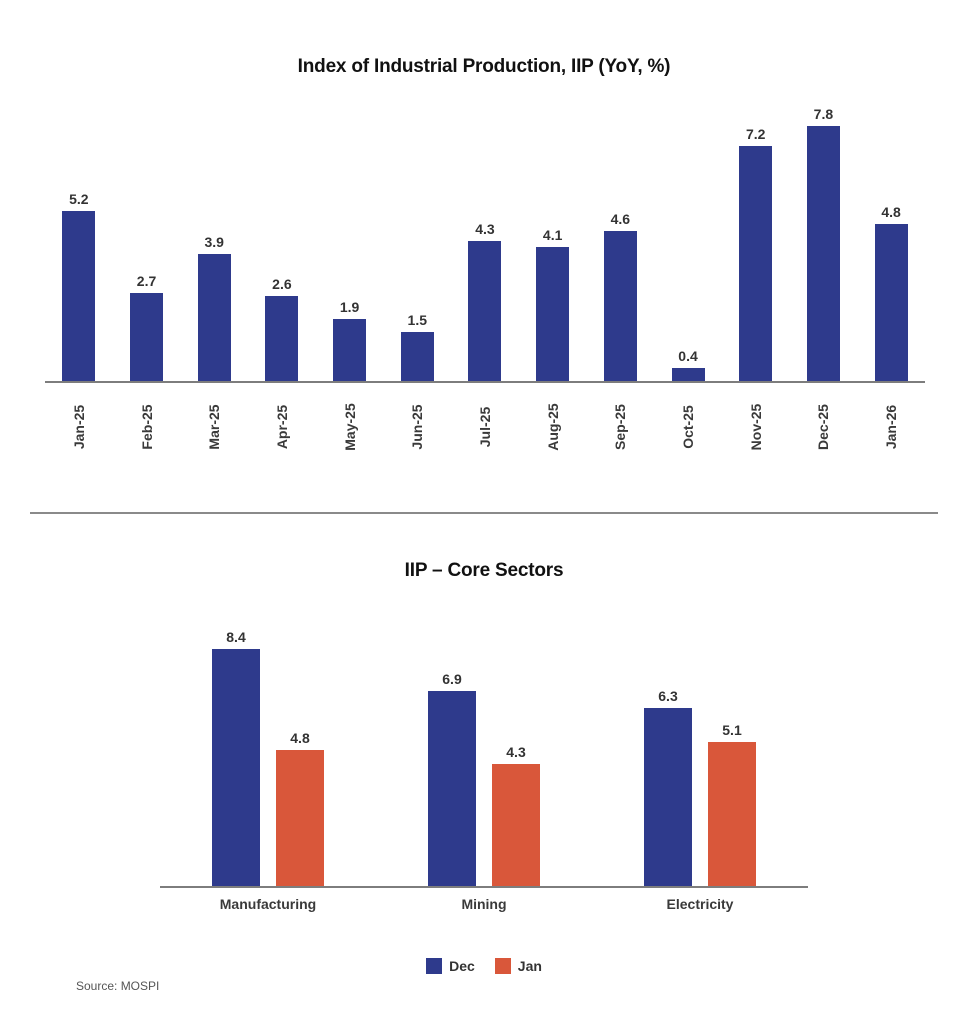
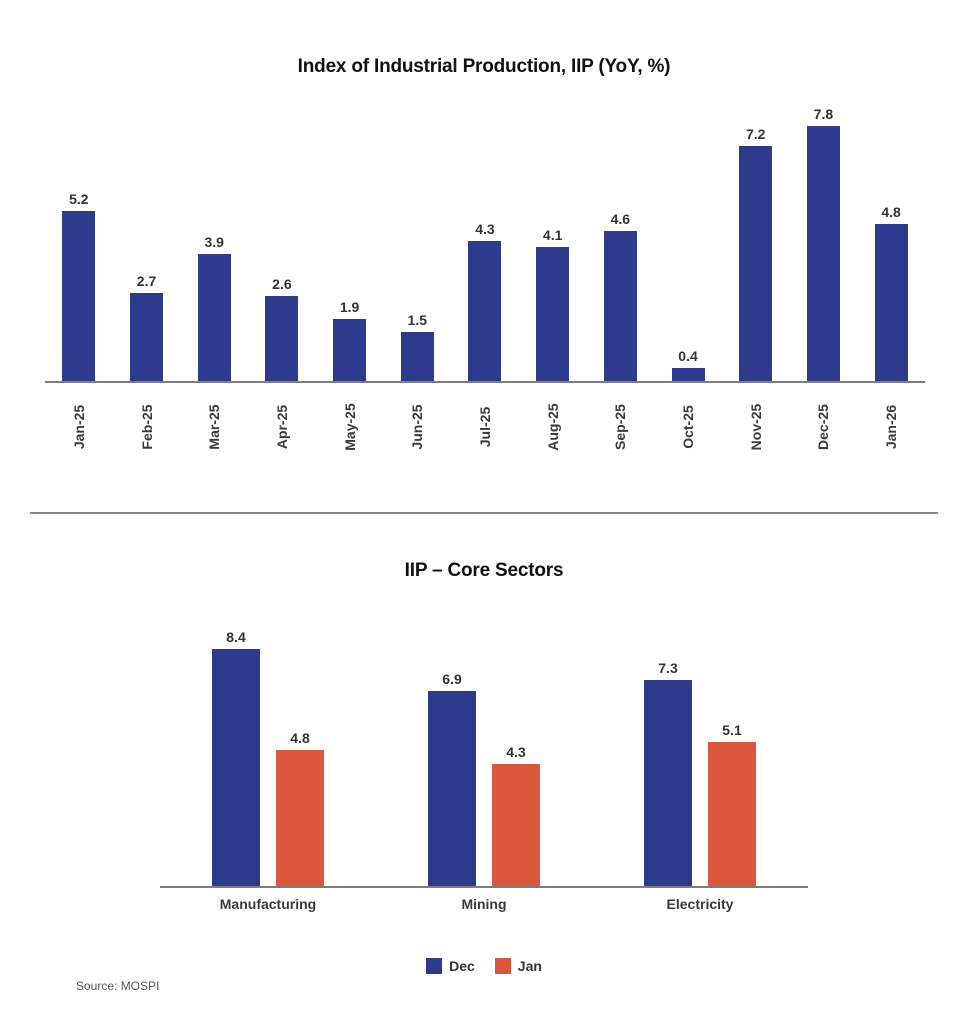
IIP – Core Sectors/Dec/Electricity: 6.3 -> 7.3
